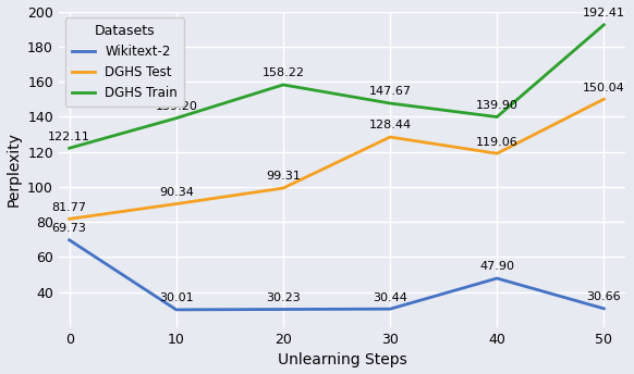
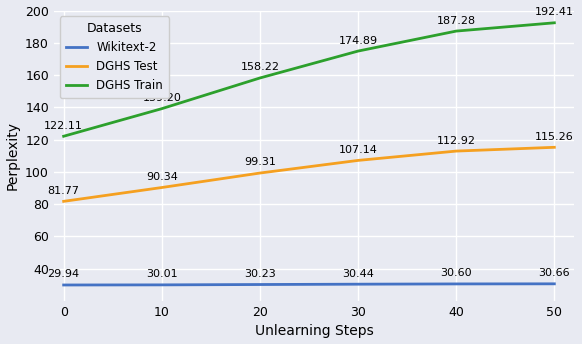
Wikitext-2/0: 69.73 -> 29.94
DGHS Test/30: 128.44 -> 107.14
DGHS Train/30: 147.67 -> 174.89
Wikitext-2/40: 47.90 -> 30.60
DGHS Test/40: 119.06 -> 112.92
DGHS Train/40: 139.90 -> 187.28
DGHS Test/50: 150.04 -> 115.26
